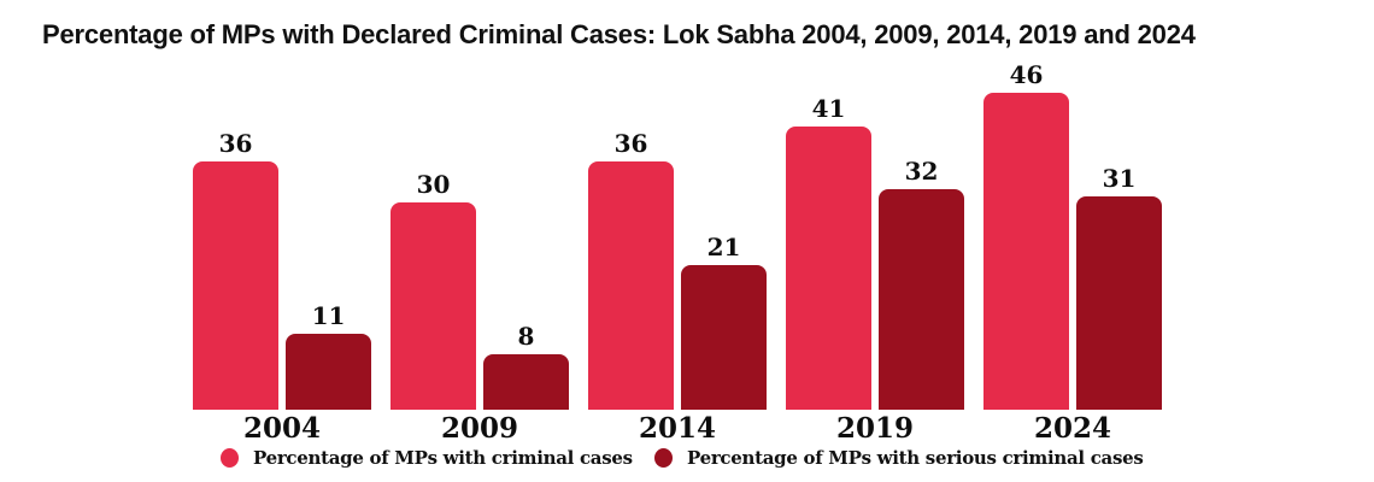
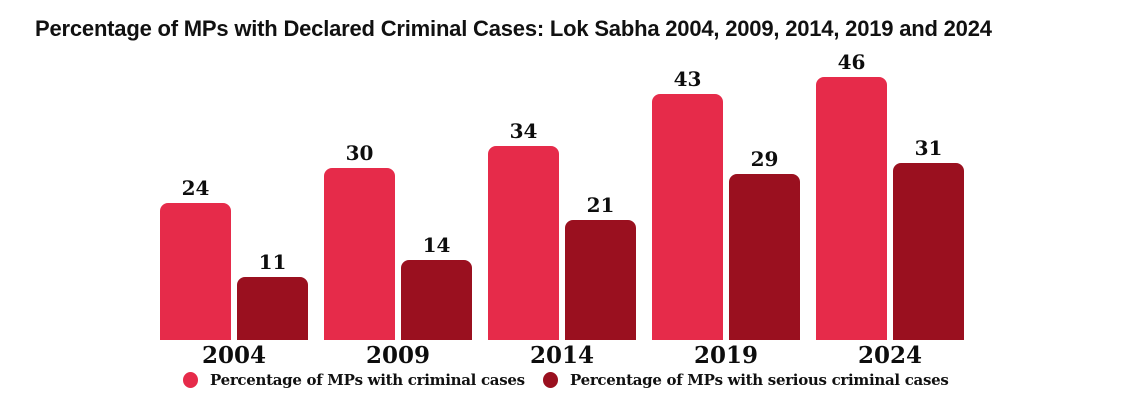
Percentage of MPs with criminal cases/2004: 36 -> 24
Percentage of MPs with serious criminal cases/2009: 8 -> 14
Percentage of MPs with criminal cases/2014: 36 -> 34
Percentage of MPs with criminal cases/2019: 41 -> 43
Percentage of MPs with serious criminal cases/2019: 32 -> 29
